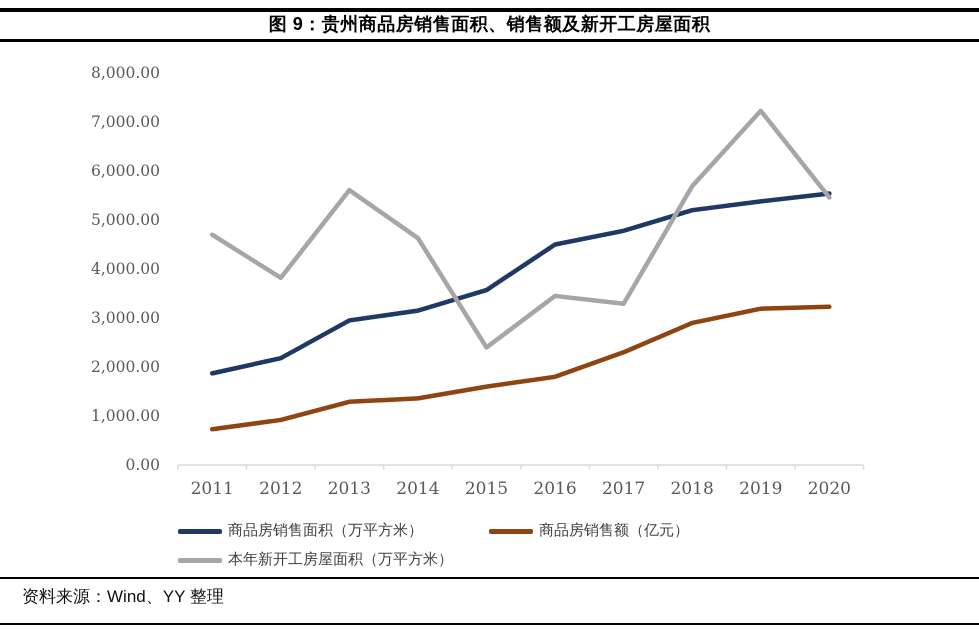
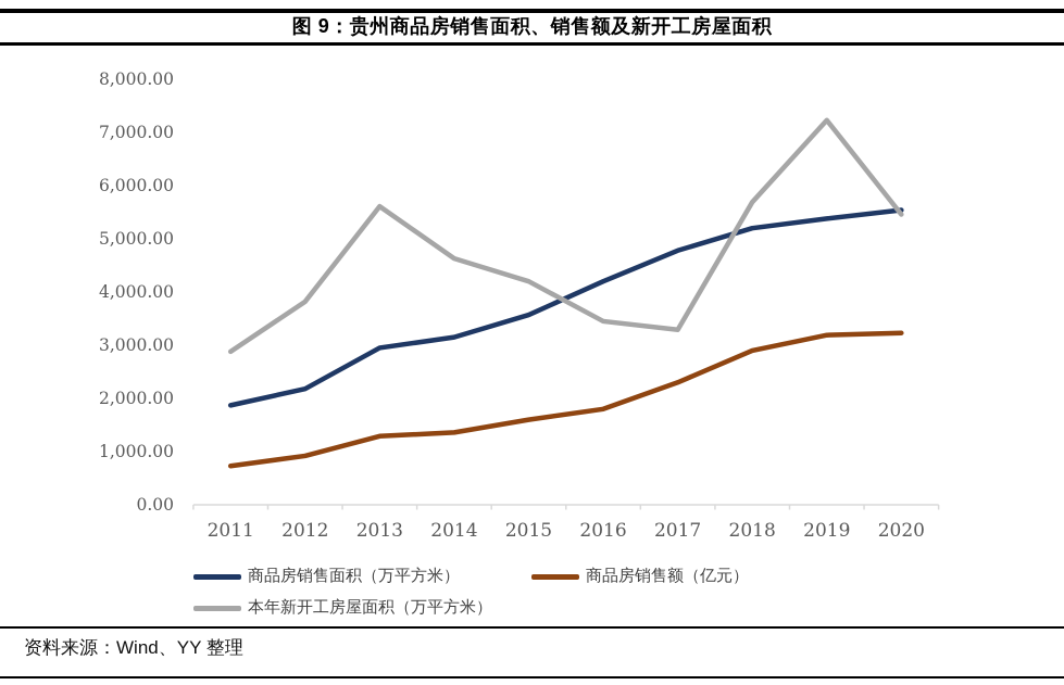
本年新开工房屋面积（万平方米）/2011: 4700 -> 2900
本年新开工房屋面积（万平方米）/2015: 2400 -> 4200
商品房销售面积（万平方米）/2016: 4500 -> 4200
